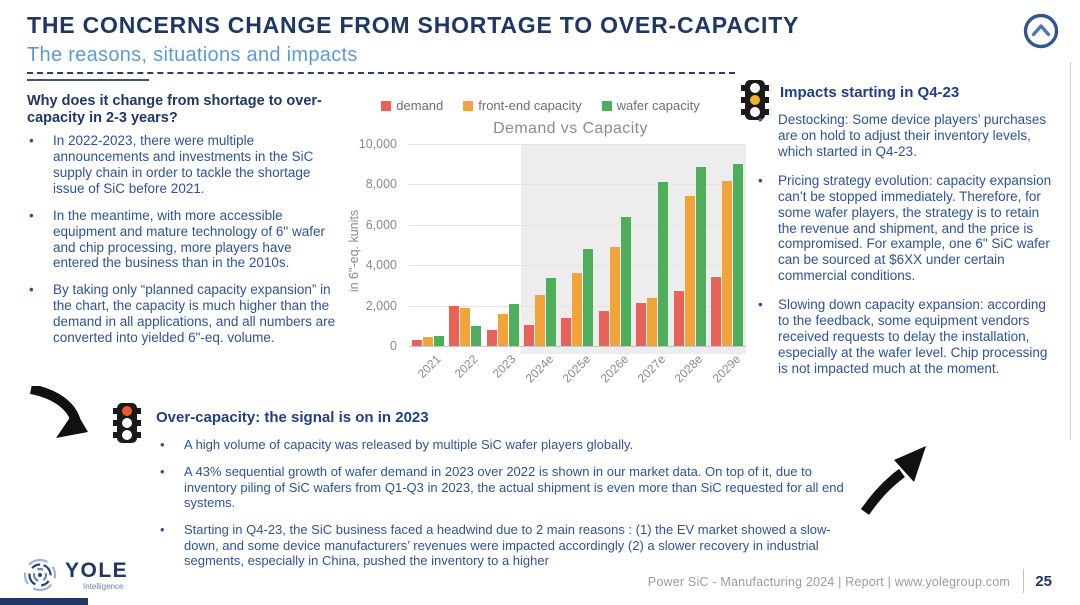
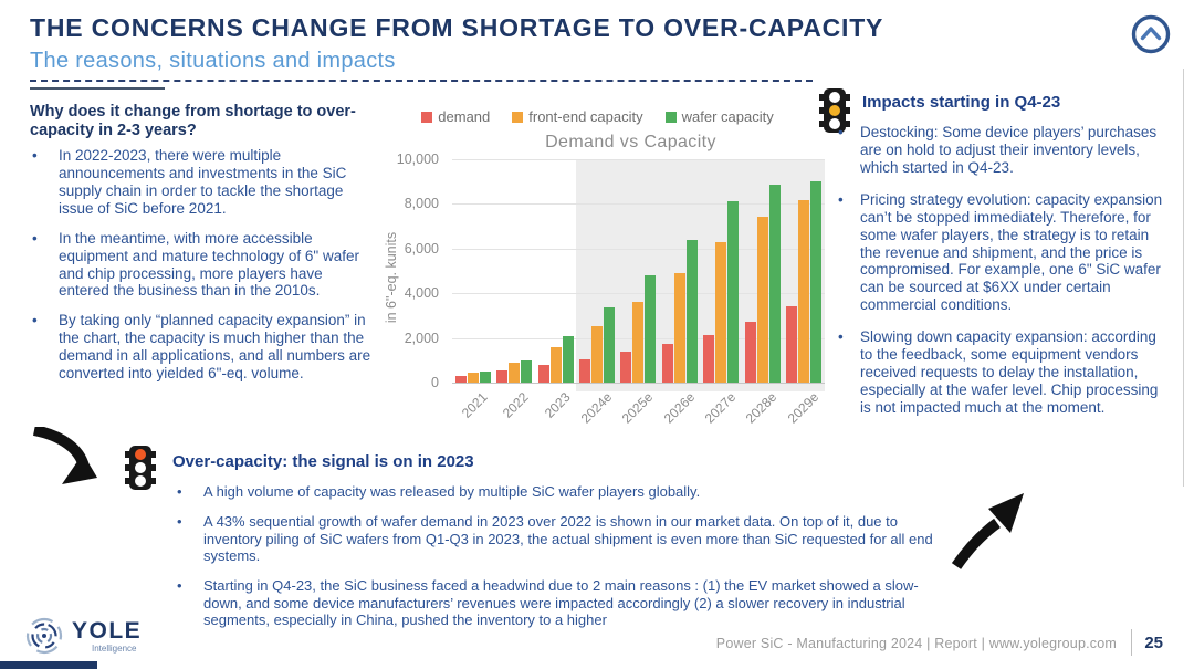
demand/2022: 2000 -> 600
front-end capacity/2022: 1900 -> 900
front-end capacity/2027e: 2400 -> 6300
